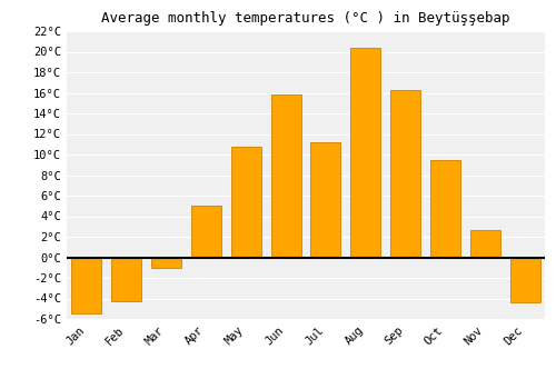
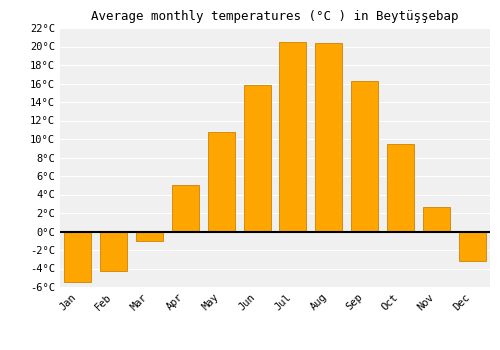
Jul: 11.2°C -> 20.5°C
Dec: -4.4°C -> -3.2°C
